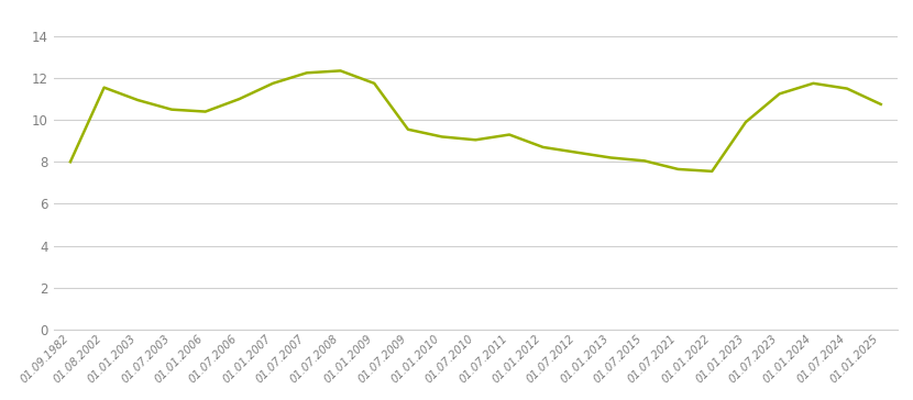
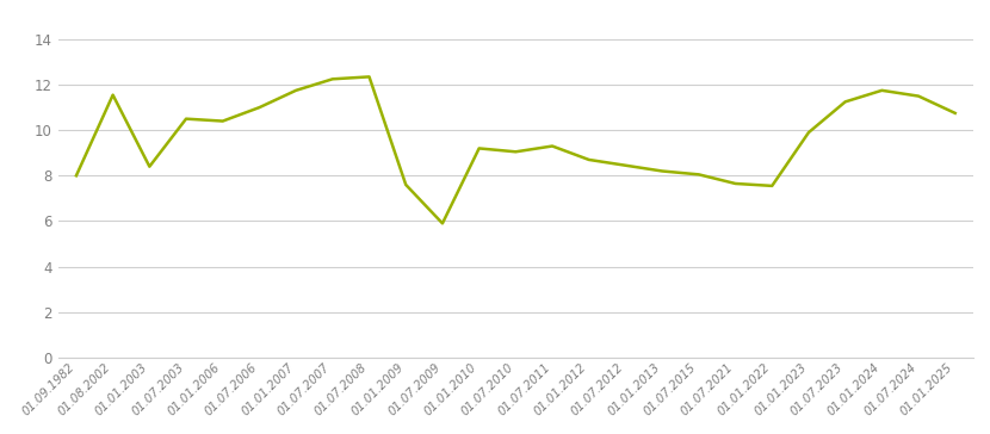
01.01.2003: 10.9 -> 8.4
01.01.2009: 11.8 -> 7.6
01.07.2009: 9.6 -> 5.9
